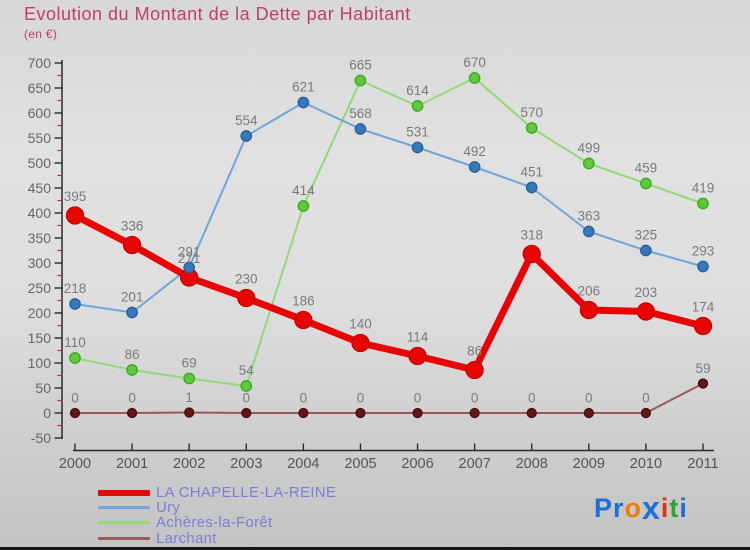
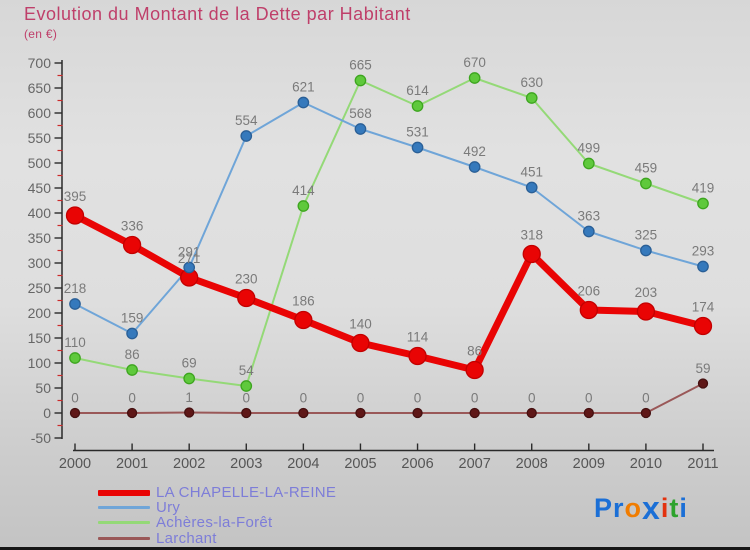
Ury/2001: 201 -> 159
Achères-la-Forêt/2008: 570 -> 630
